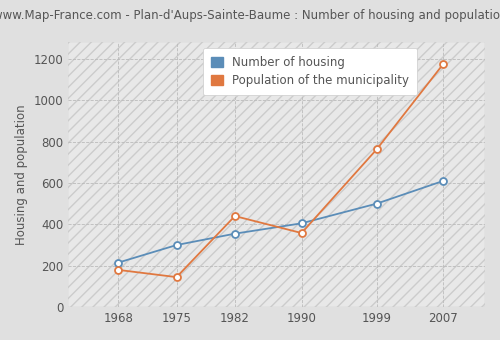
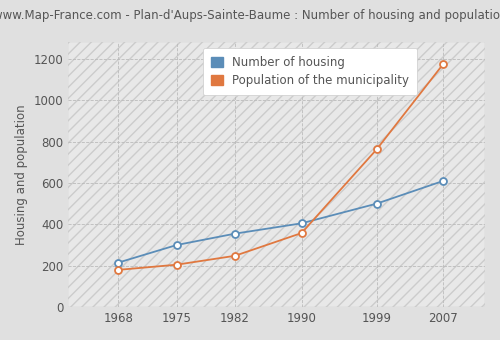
Population of the municipality/1975: 145 -> 205
Population of the municipality/1982: 440 -> 248
